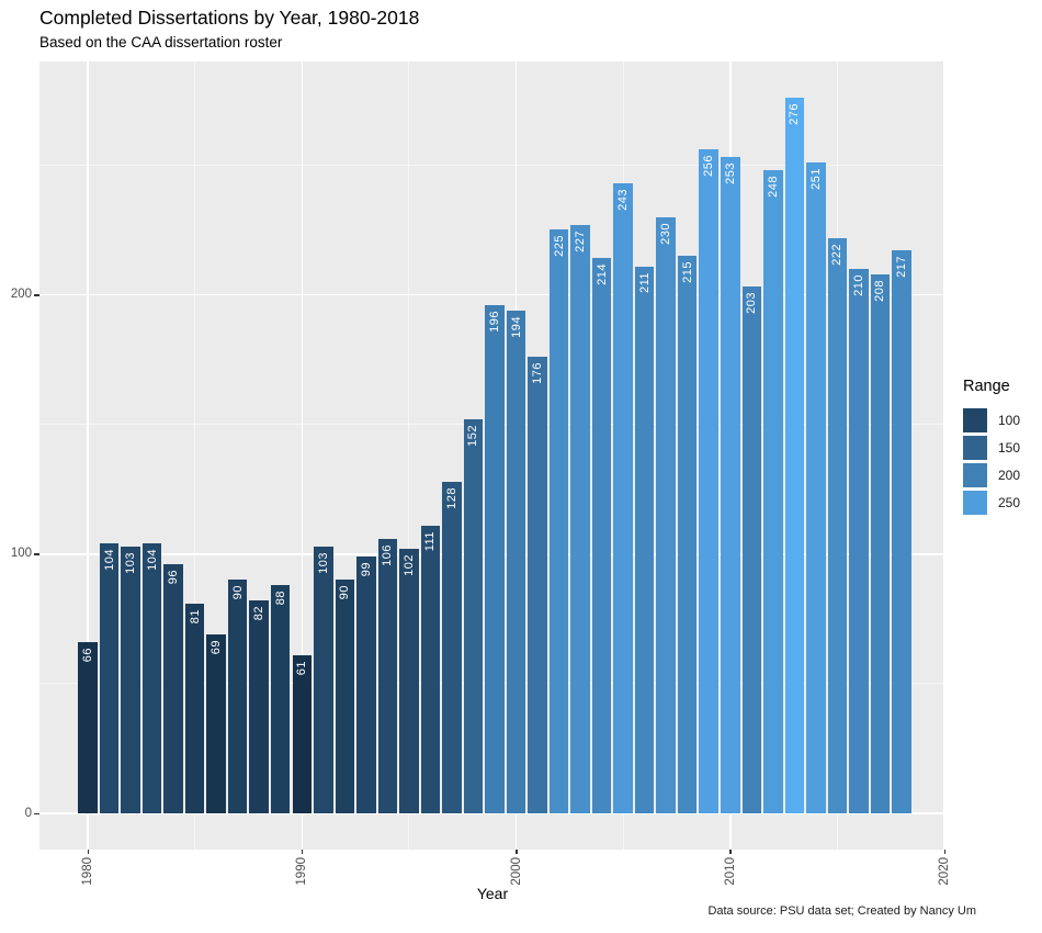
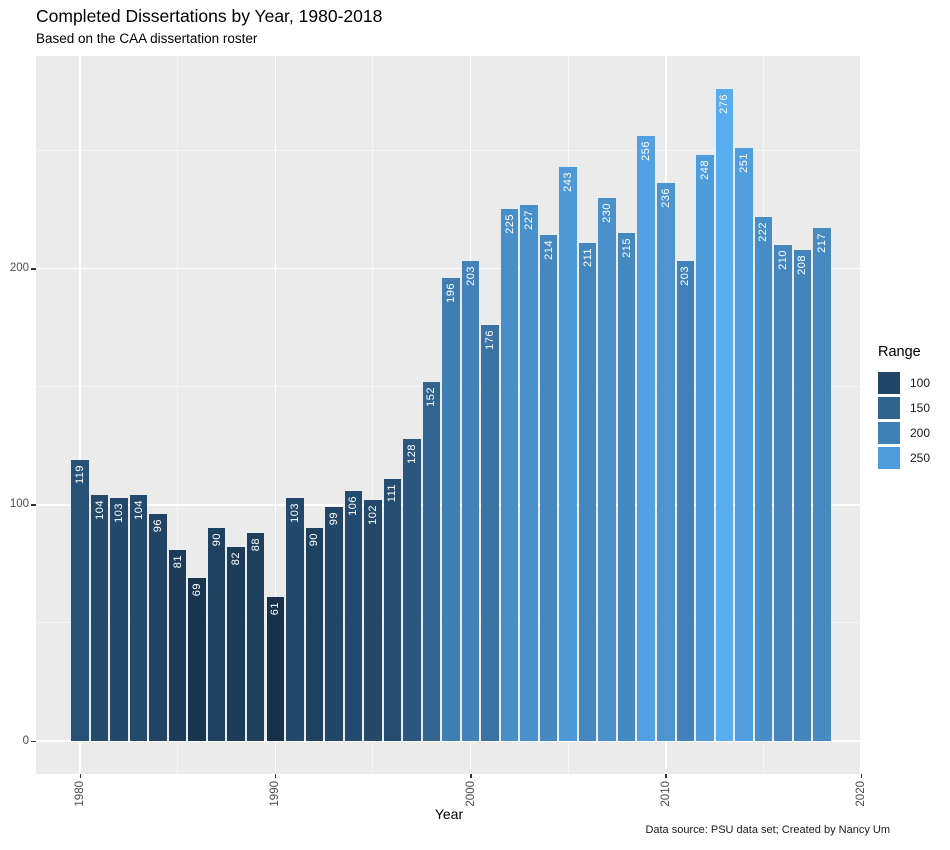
1980: 66 -> 119
2000: 194 -> 203
2010: 253 -> 236
